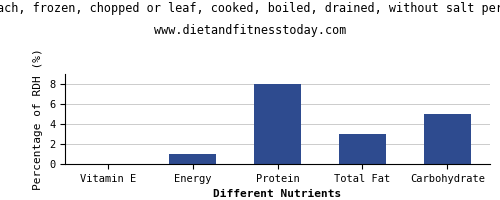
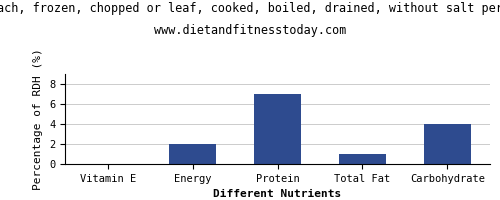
Energy: 1 -> 2
Protein: 8 -> 7
Total Fat: 3 -> 1
Carbohydrate: 5 -> 4
